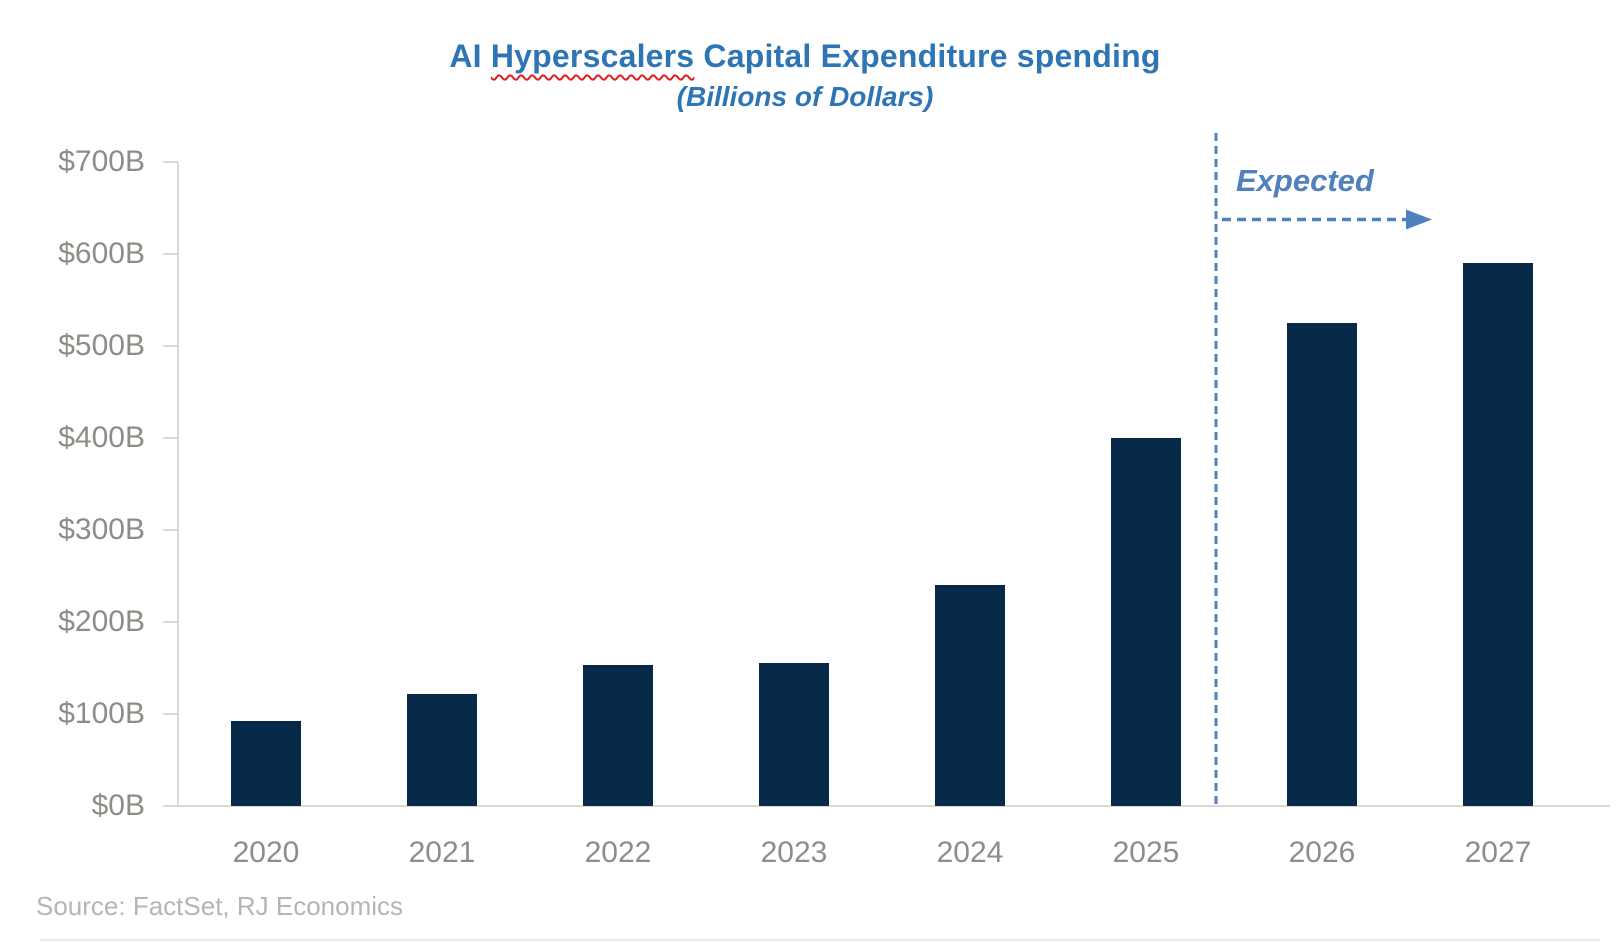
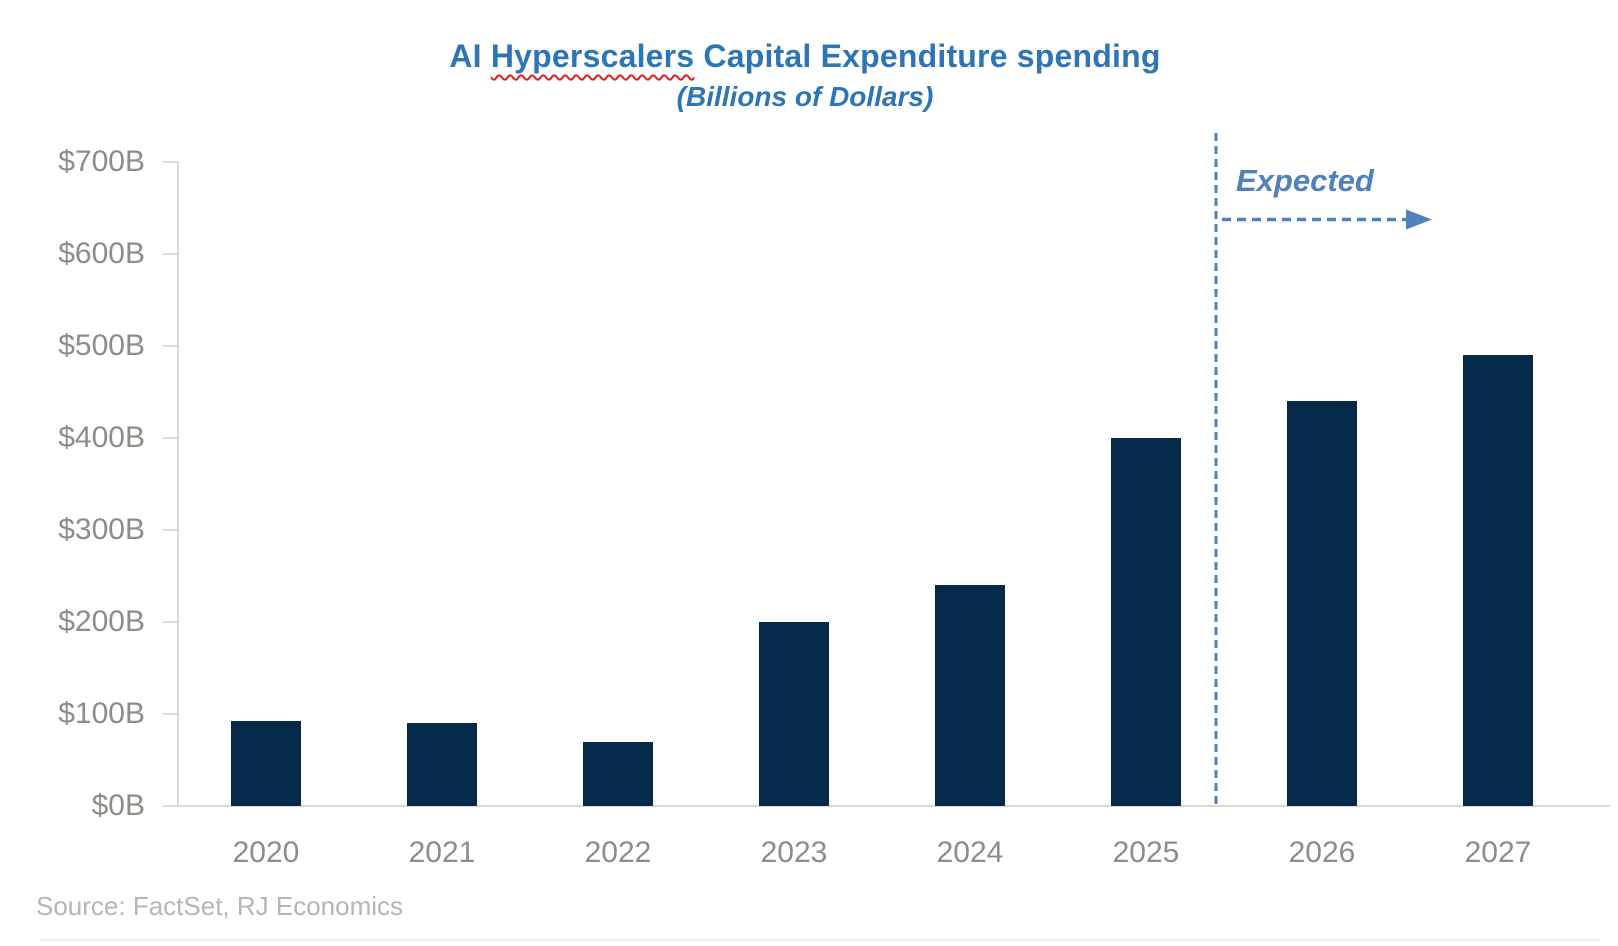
2021: $120B -> $90B
2022: $150B -> $70B
2023: $160B -> $200B
2026: $520B -> $440B
2027: $590B -> $490B
